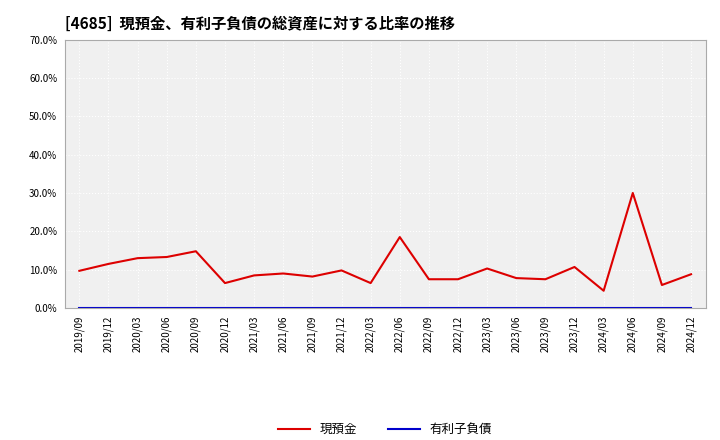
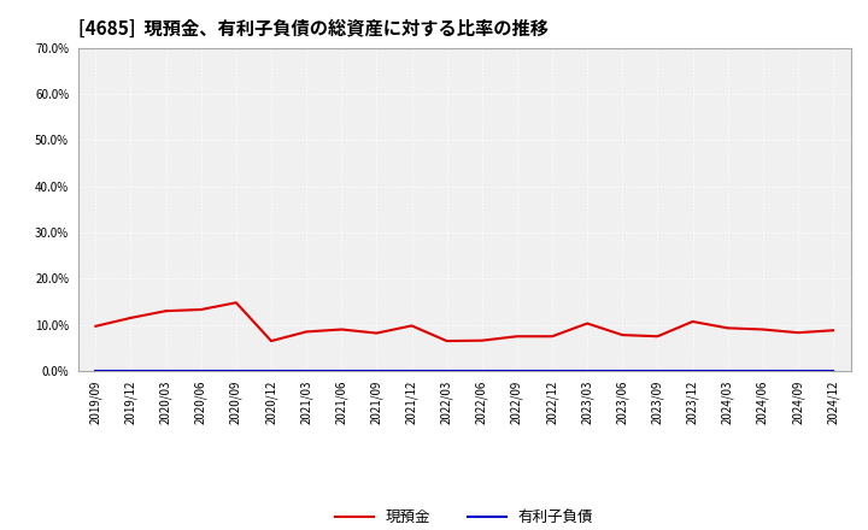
現預金/2022/06: 18.5% -> 6.6%
現預金/2024/03: 4.5% -> 9.3%
現預金/2024/06: 30.0% -> 9.0%
現預金/2024/09: 6.0% -> 8.3%
